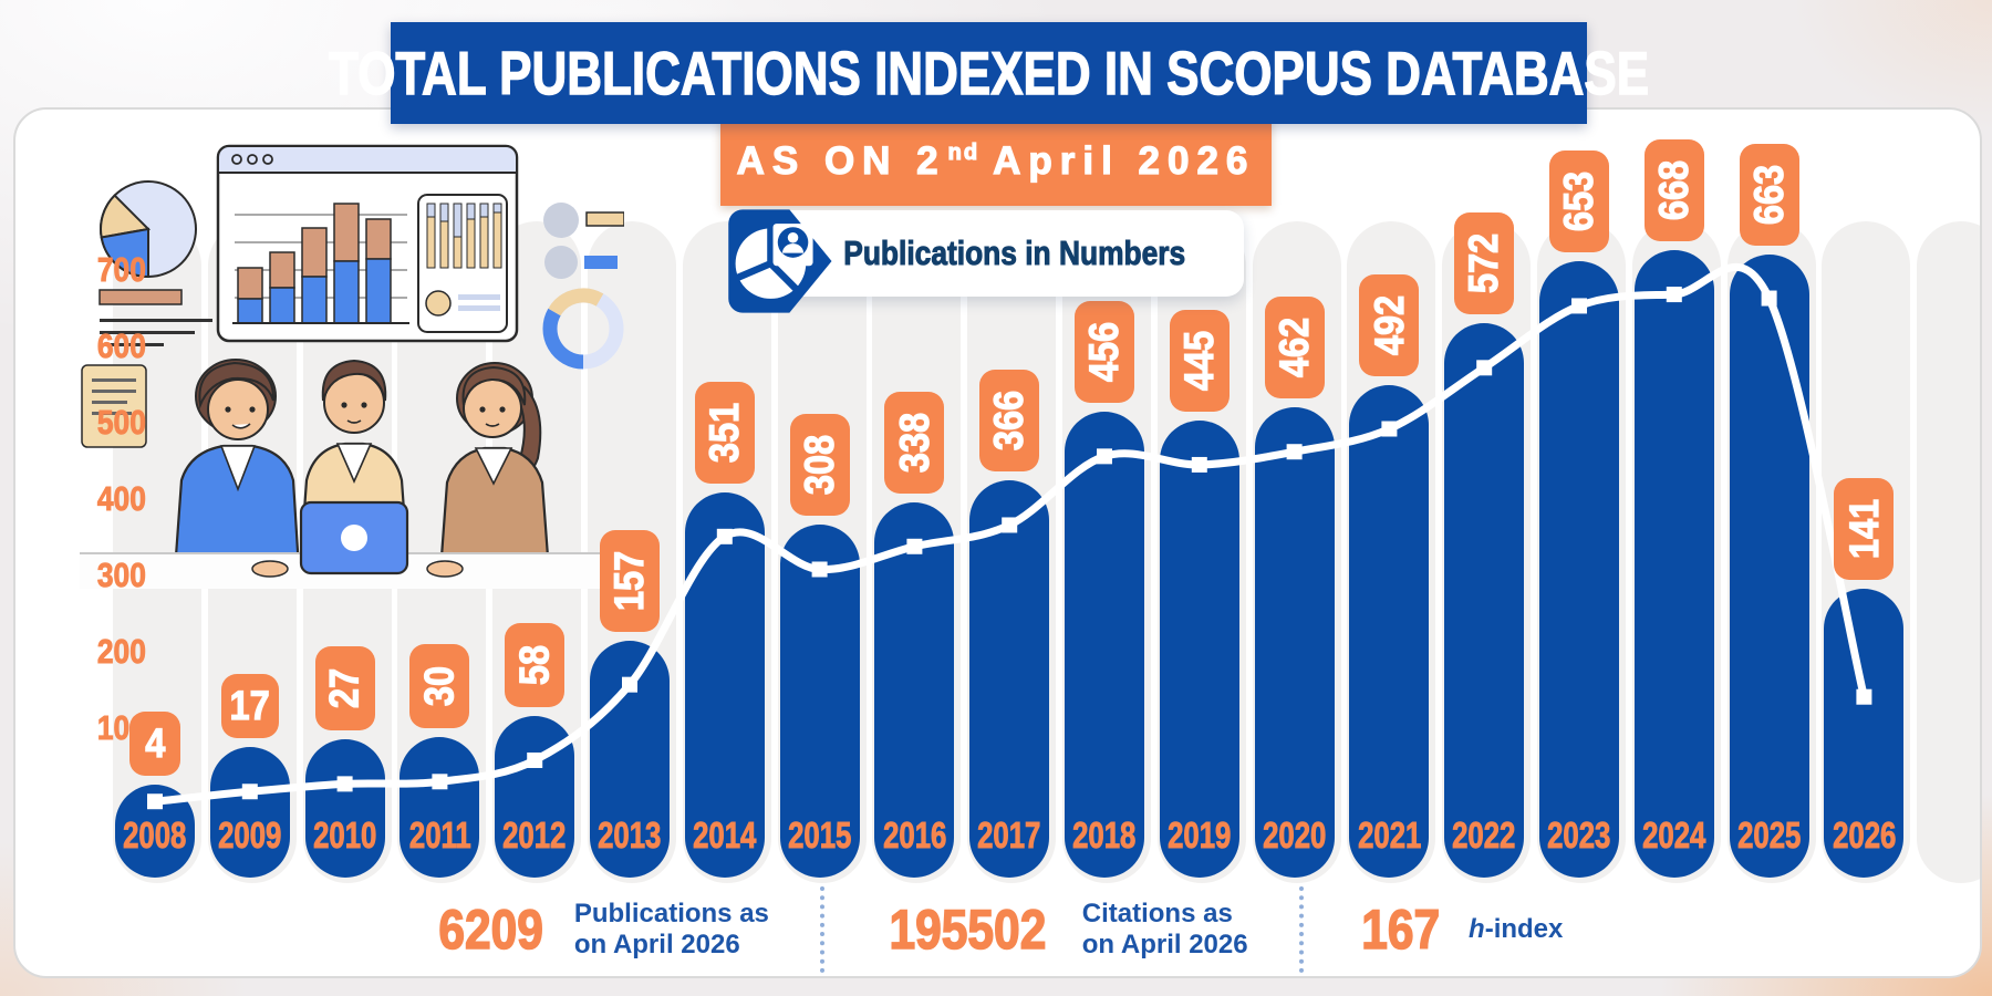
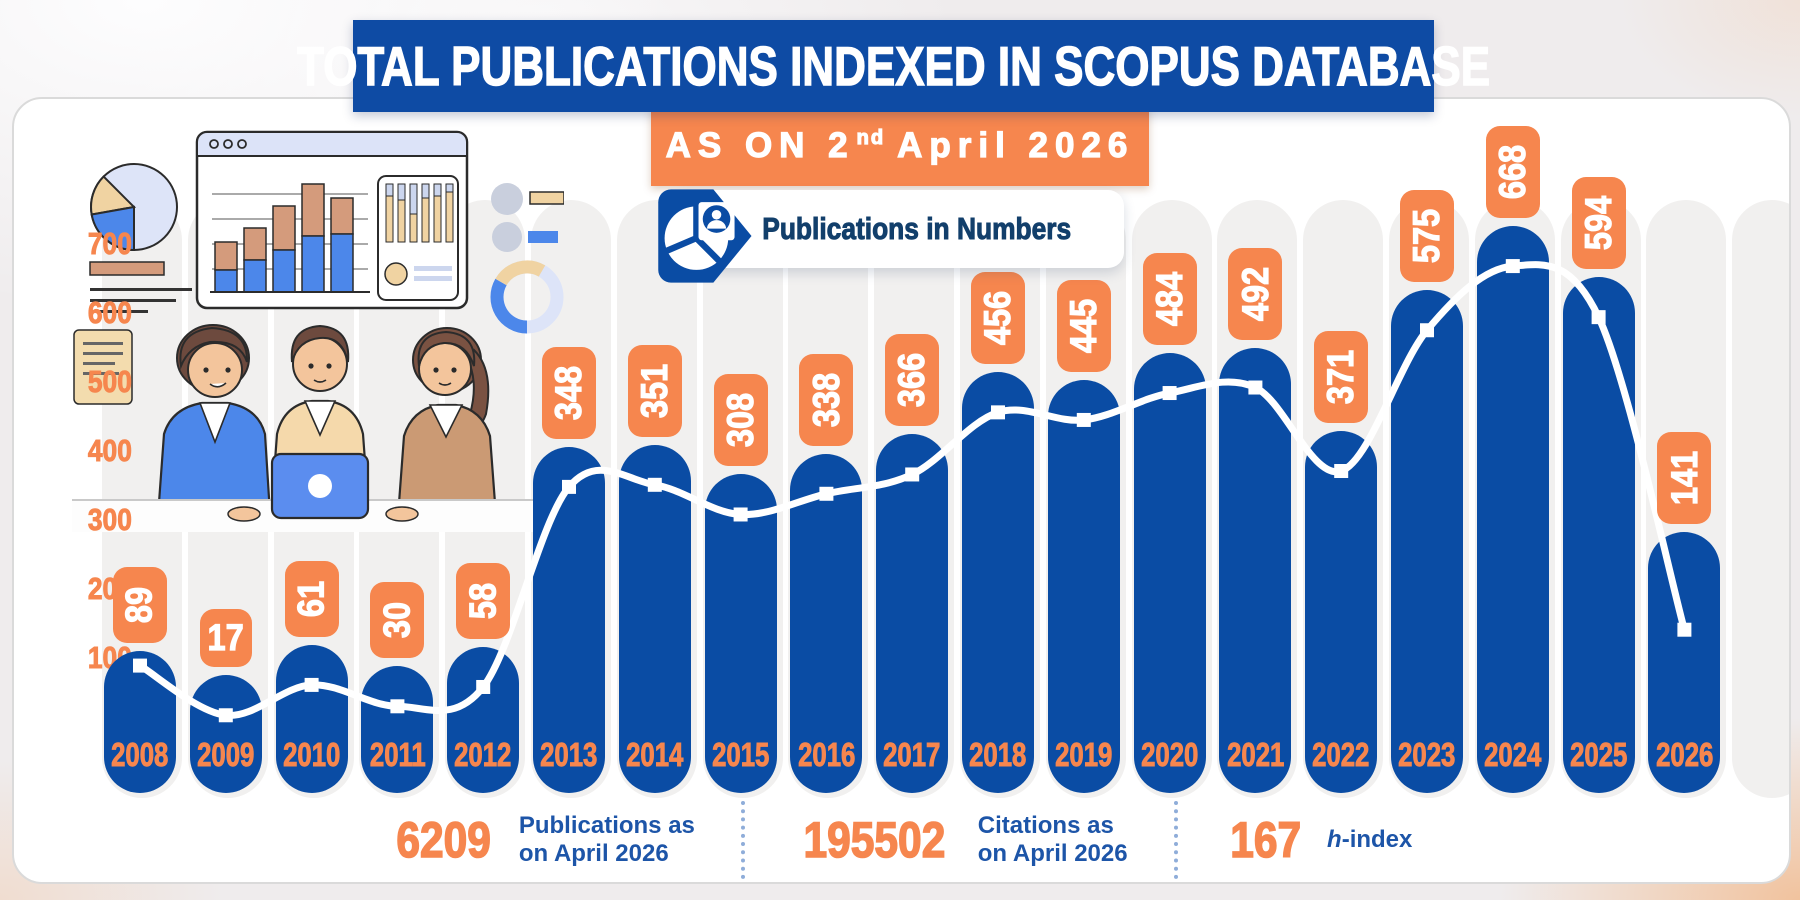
2008: 4 -> 89
2010: 27 -> 61
2013: 157 -> 348
2020: 462 -> 484
2022: 572 -> 371
2023: 653 -> 575
2025: 663 -> 594
